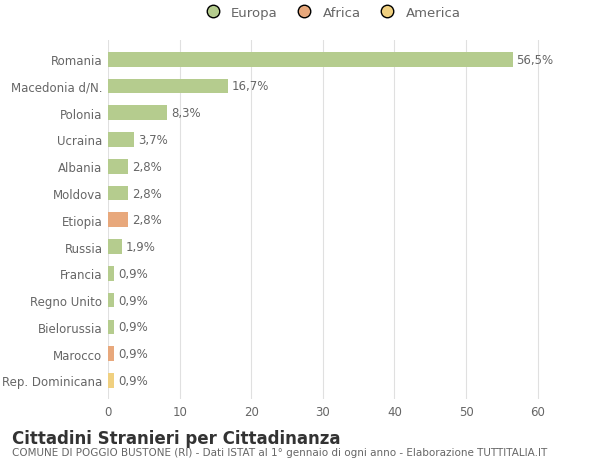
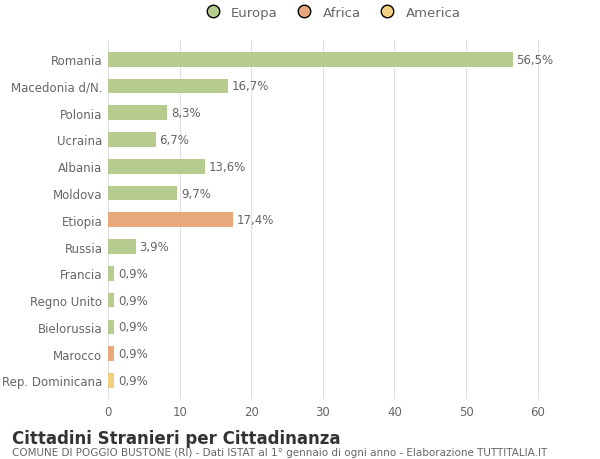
Ucraina: 3,7% -> 6,7%
Albania: 2,8% -> 13,6%
Moldova: 2,8% -> 9,7%
Etiopia: 2,8% -> 17,4%
Russia: 1,9% -> 3,9%
